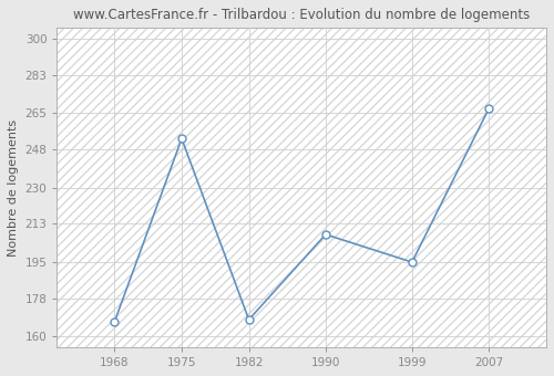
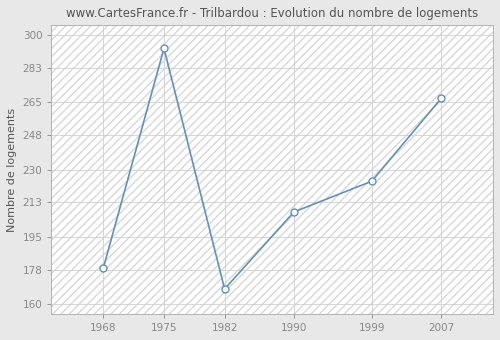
1968: 167 -> 179
1975: 253 -> 293
1999: 195 -> 224
